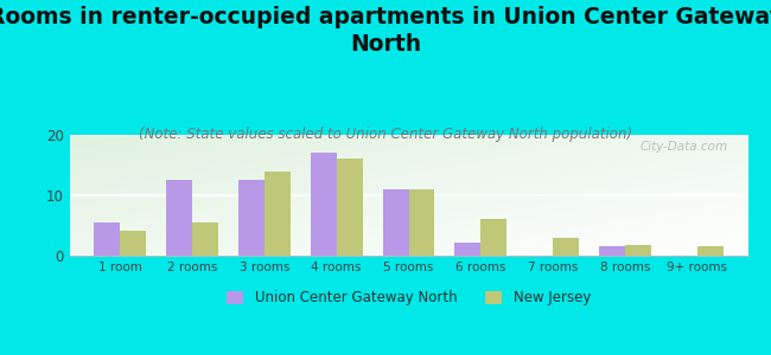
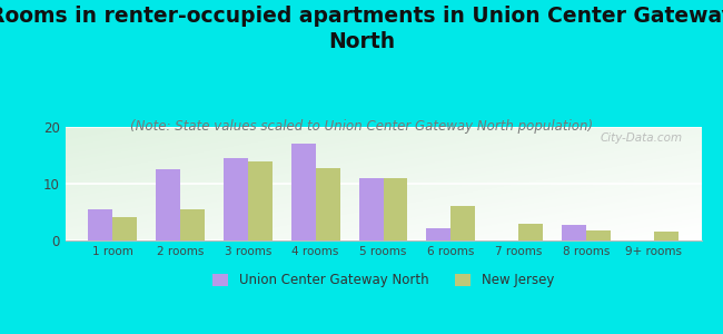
Union Center Gateway North/3 rooms: 12.5 -> 14.6
New Jersey/4 rooms: 16.0 -> 12.8
Union Center Gateway North/8 rooms: 1.5 -> 2.8
